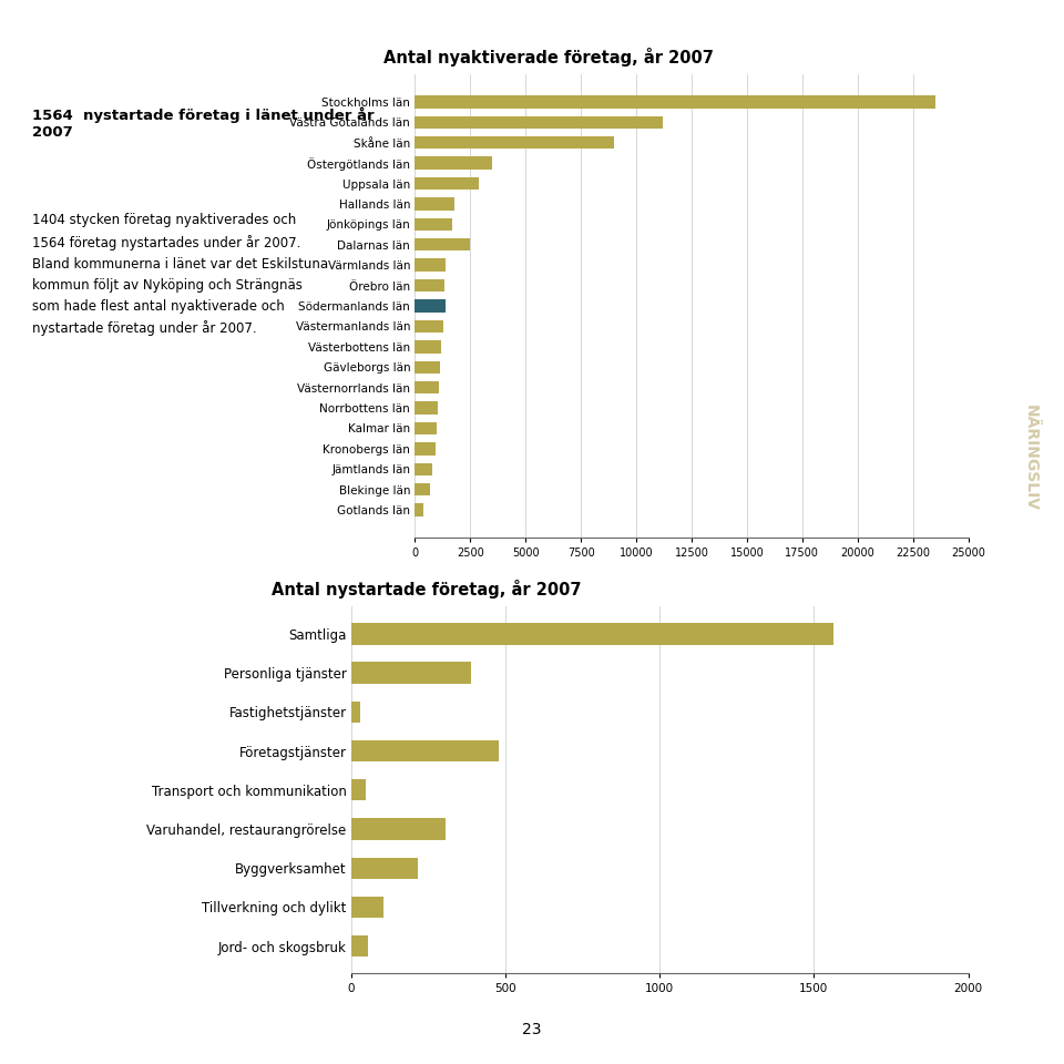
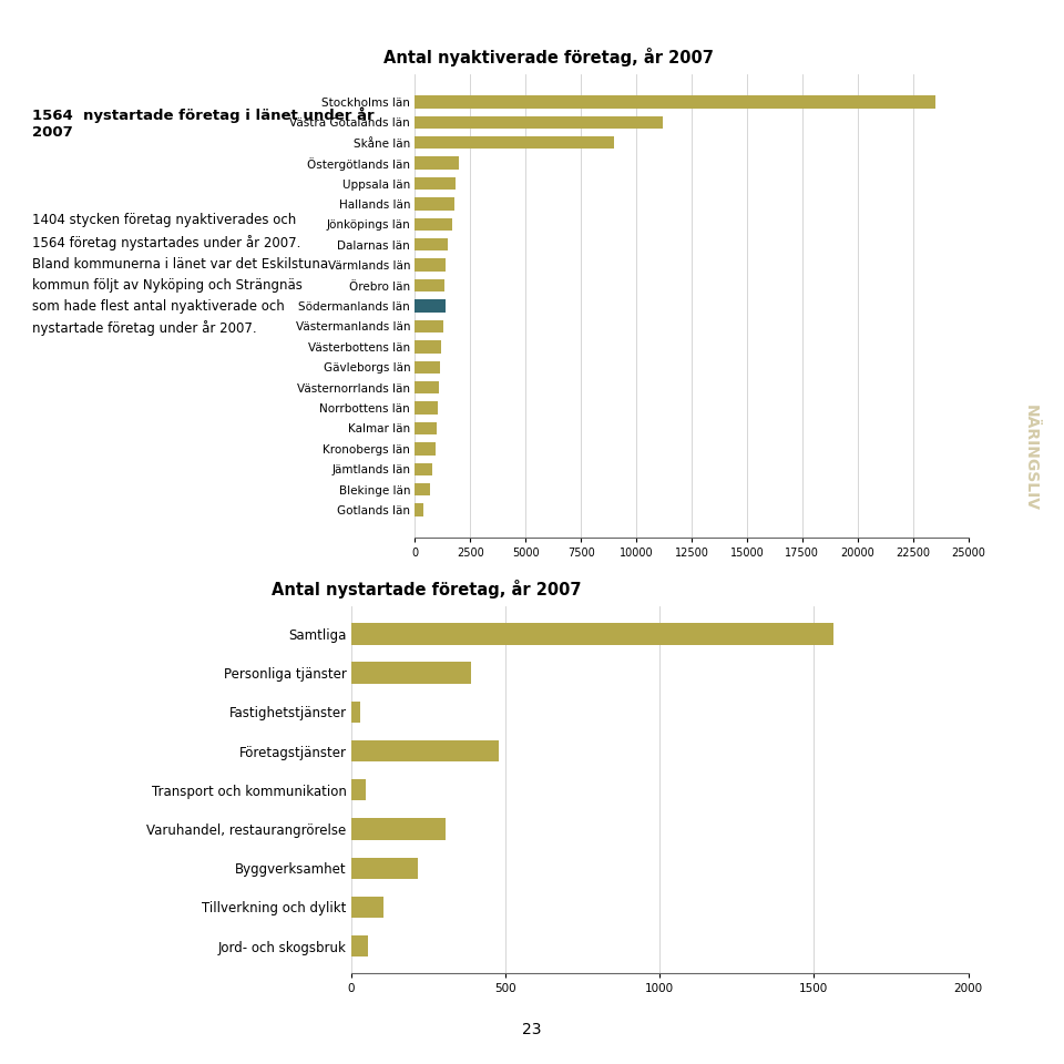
Östergötlands län: 3500 -> 2000
Uppsala län: 2900 -> 1800
Dalarnas län: 2500 -> 1500
